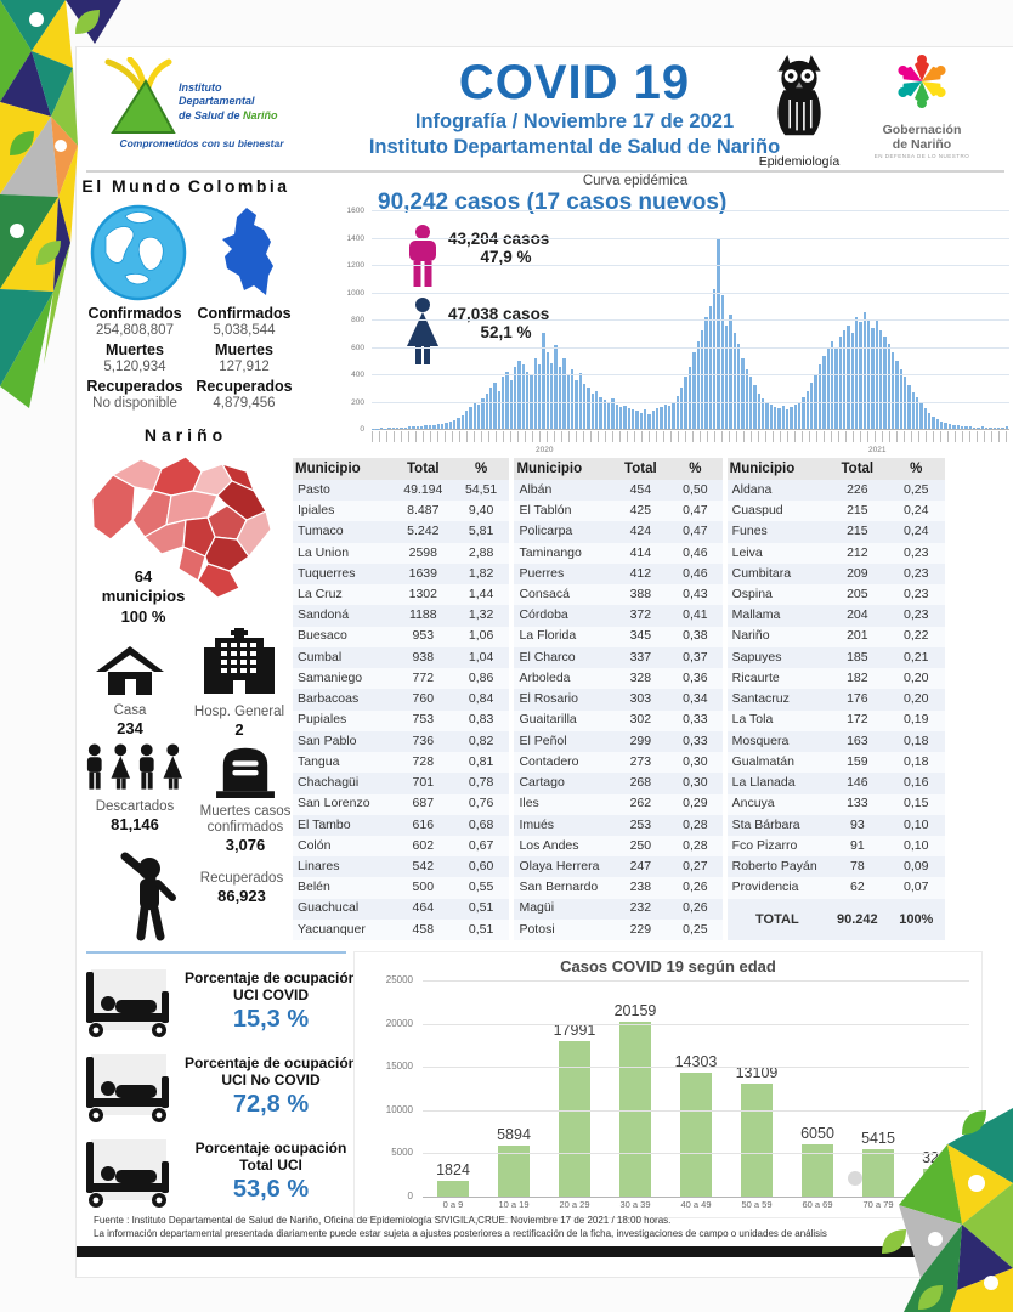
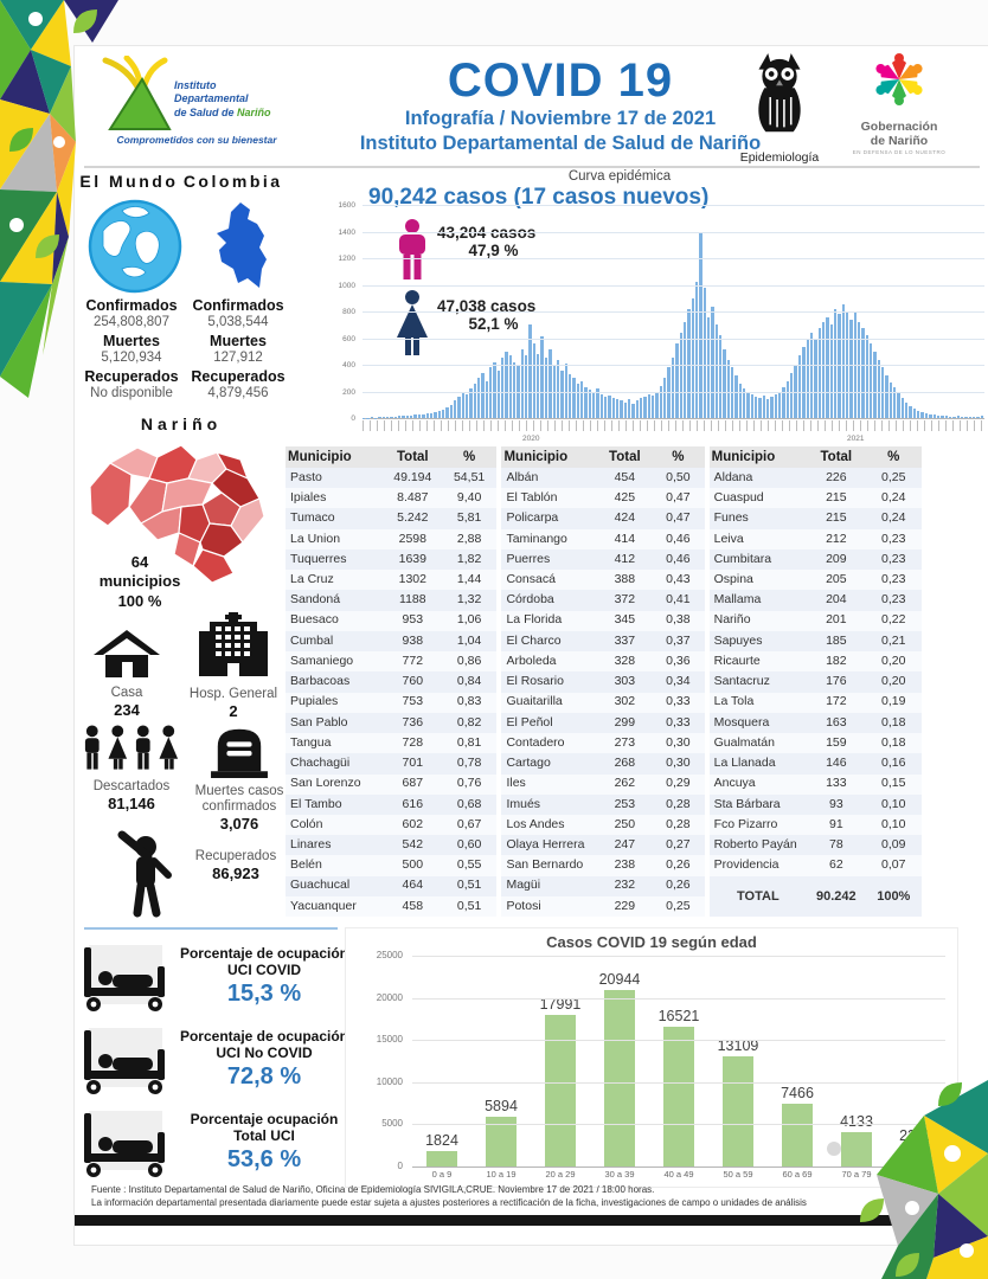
Casos COVID 19 según edad/30 a 39: 20159 -> 20944
Casos COVID 19 según edad/40 a 49: 14303 -> 16521
Casos COVID 19 según edad/60 a 69: 6050 -> 7466
Casos COVID 19 según edad/70 a 79: 5415 -> 4133
Casos COVID 19 según edad/80 y mas: 3295 -> 2360
